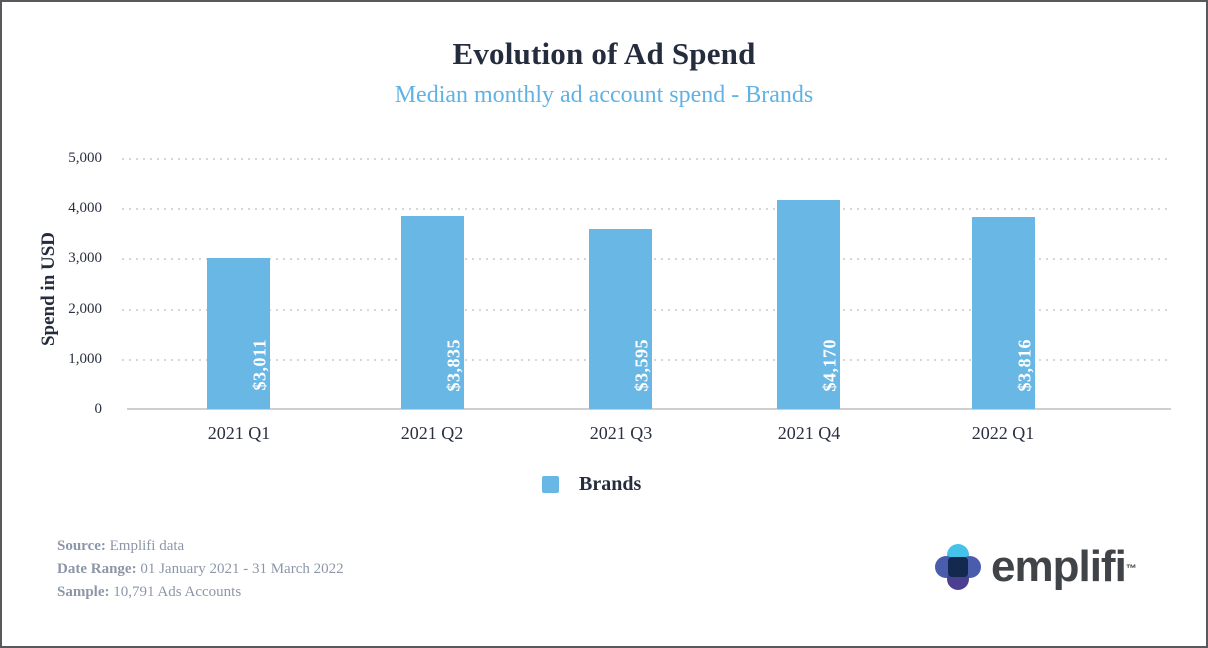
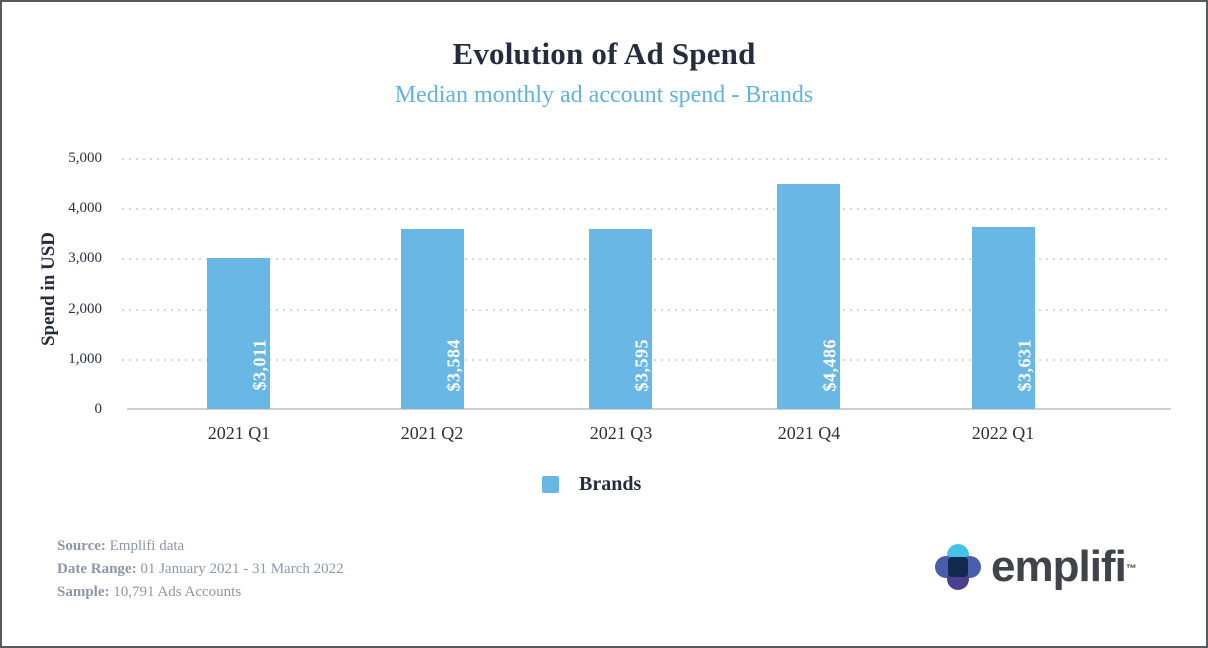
2021 Q2: $3,835 -> $3,584
2021 Q4: $4,170 -> $4,486
2022 Q1: $3,816 -> $3,631
